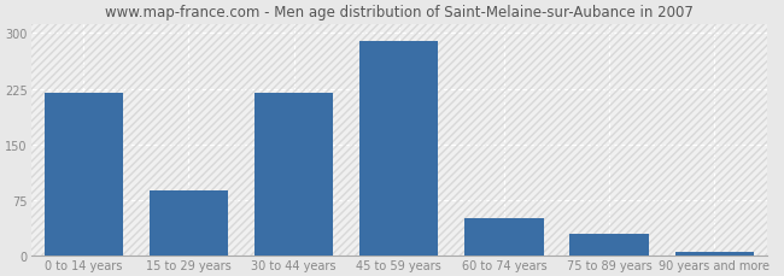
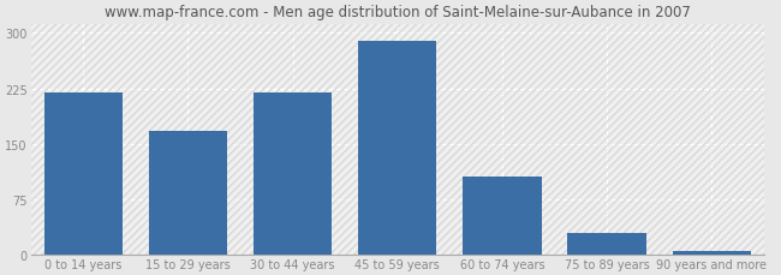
15 to 29 years: 88 -> 168
60 to 74 years: 50 -> 105
